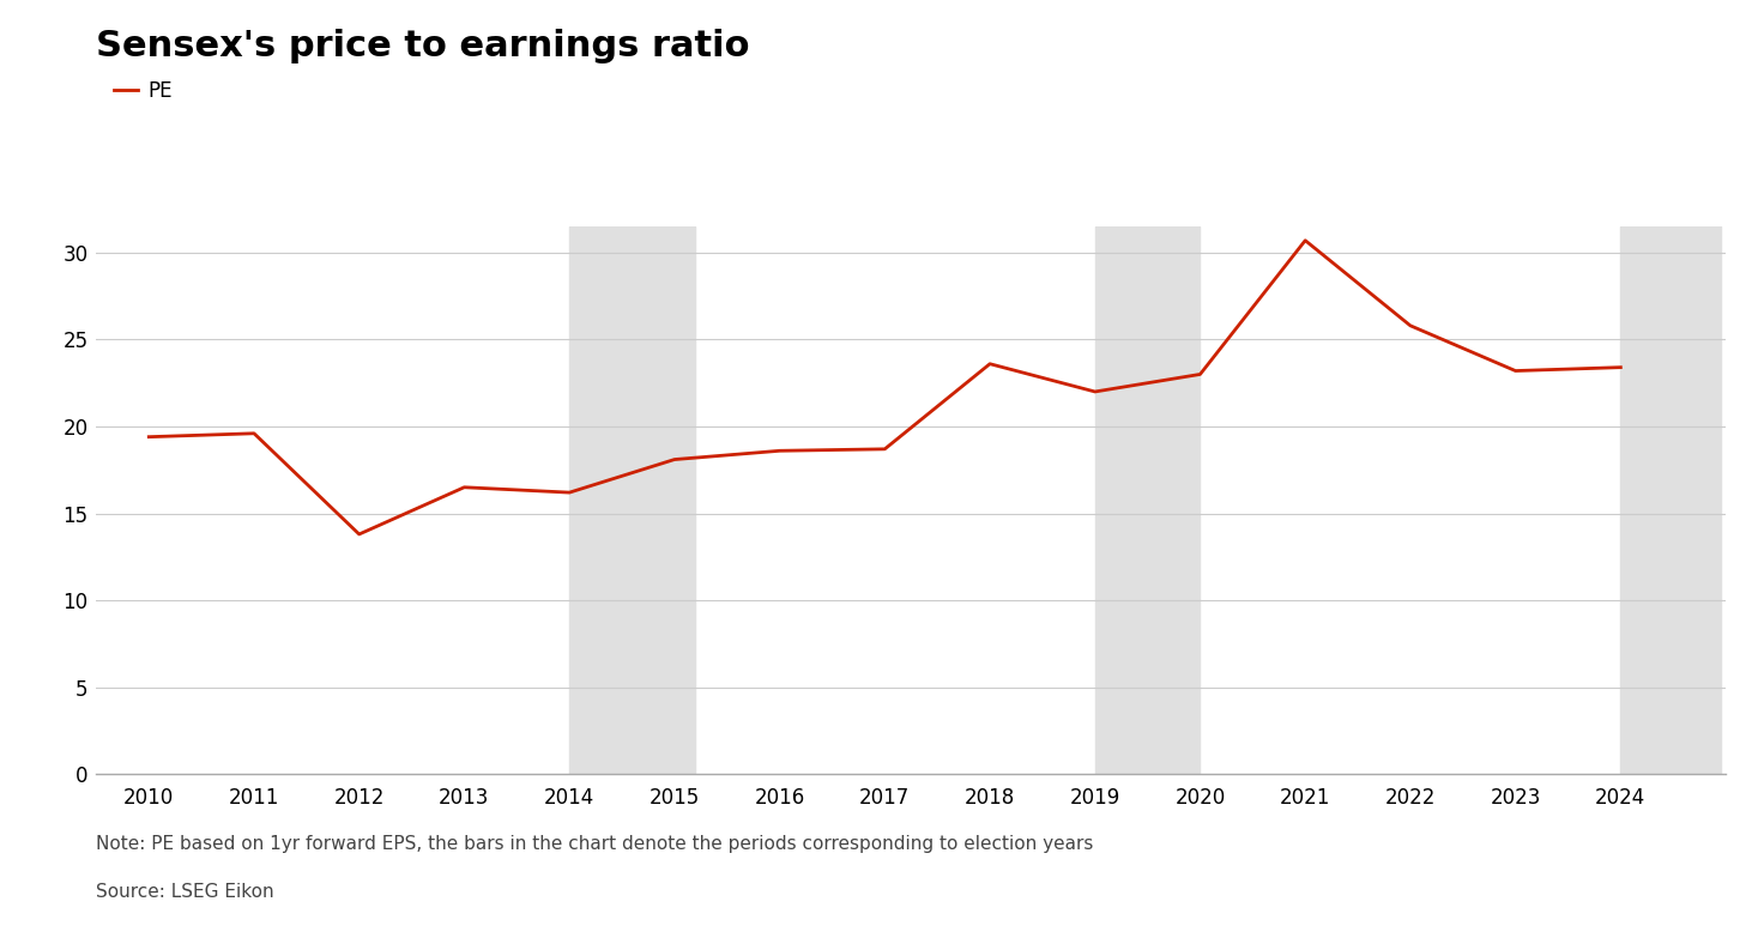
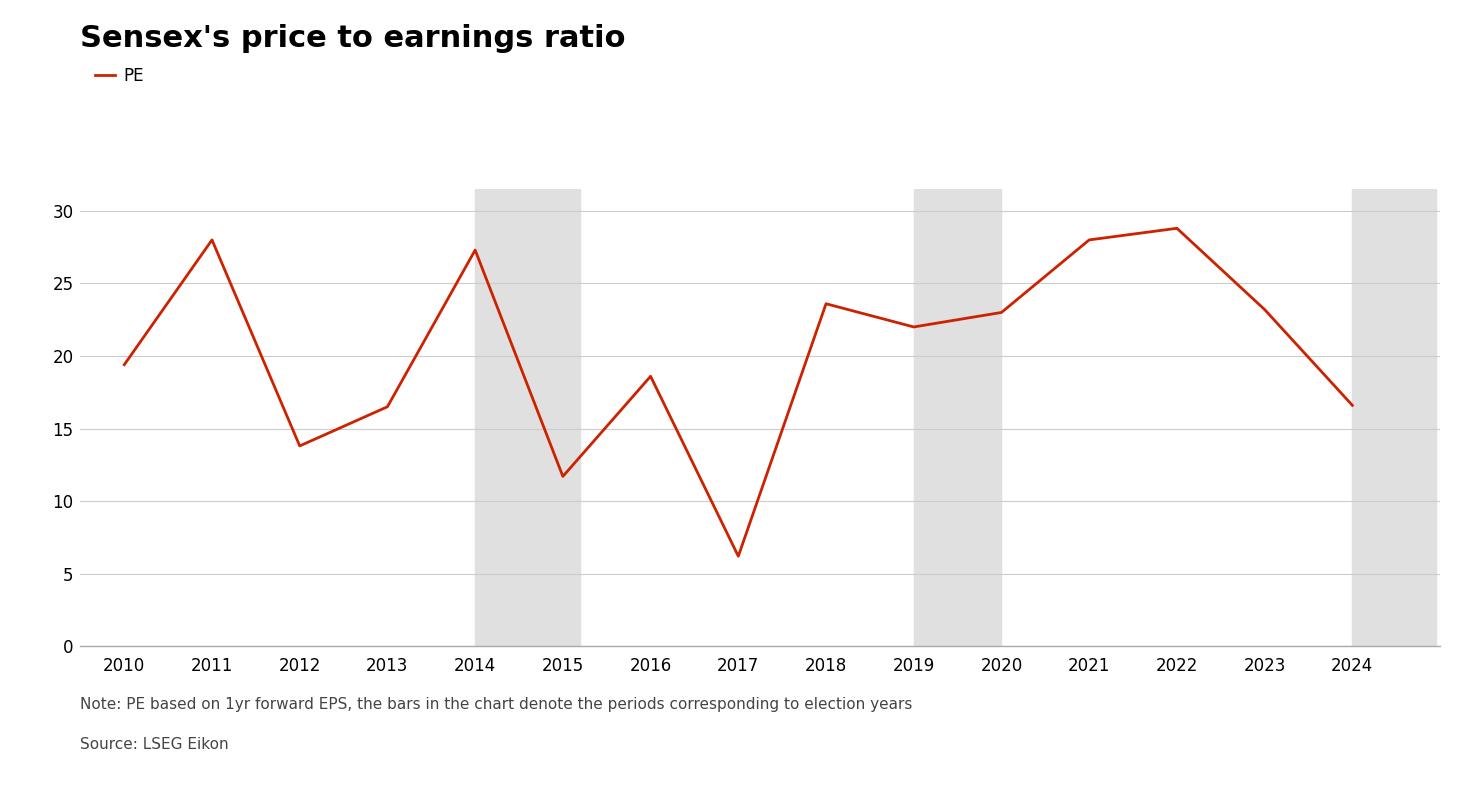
2011: 19.6 -> 28.0
2014: 16.2 -> 27.3
2015: 18.1 -> 11.7
2017: 18.7 -> 6.2
2021: 30.7 -> 28.0
2022: 25.8 -> 28.8
2024: 23.4 -> 16.6
